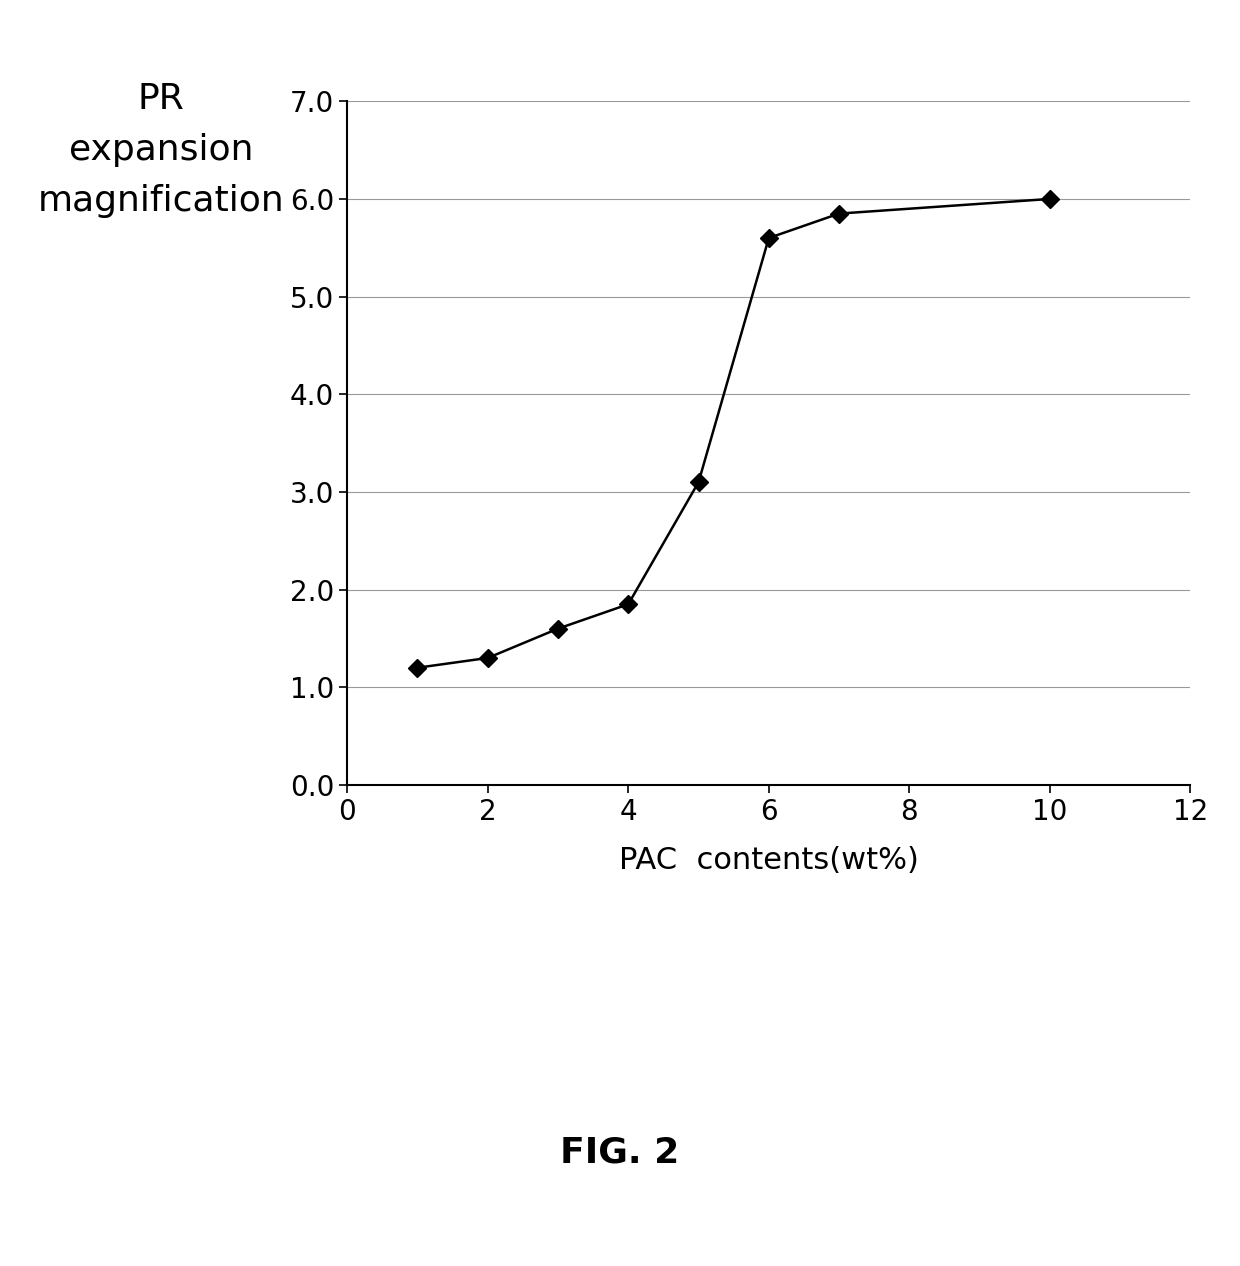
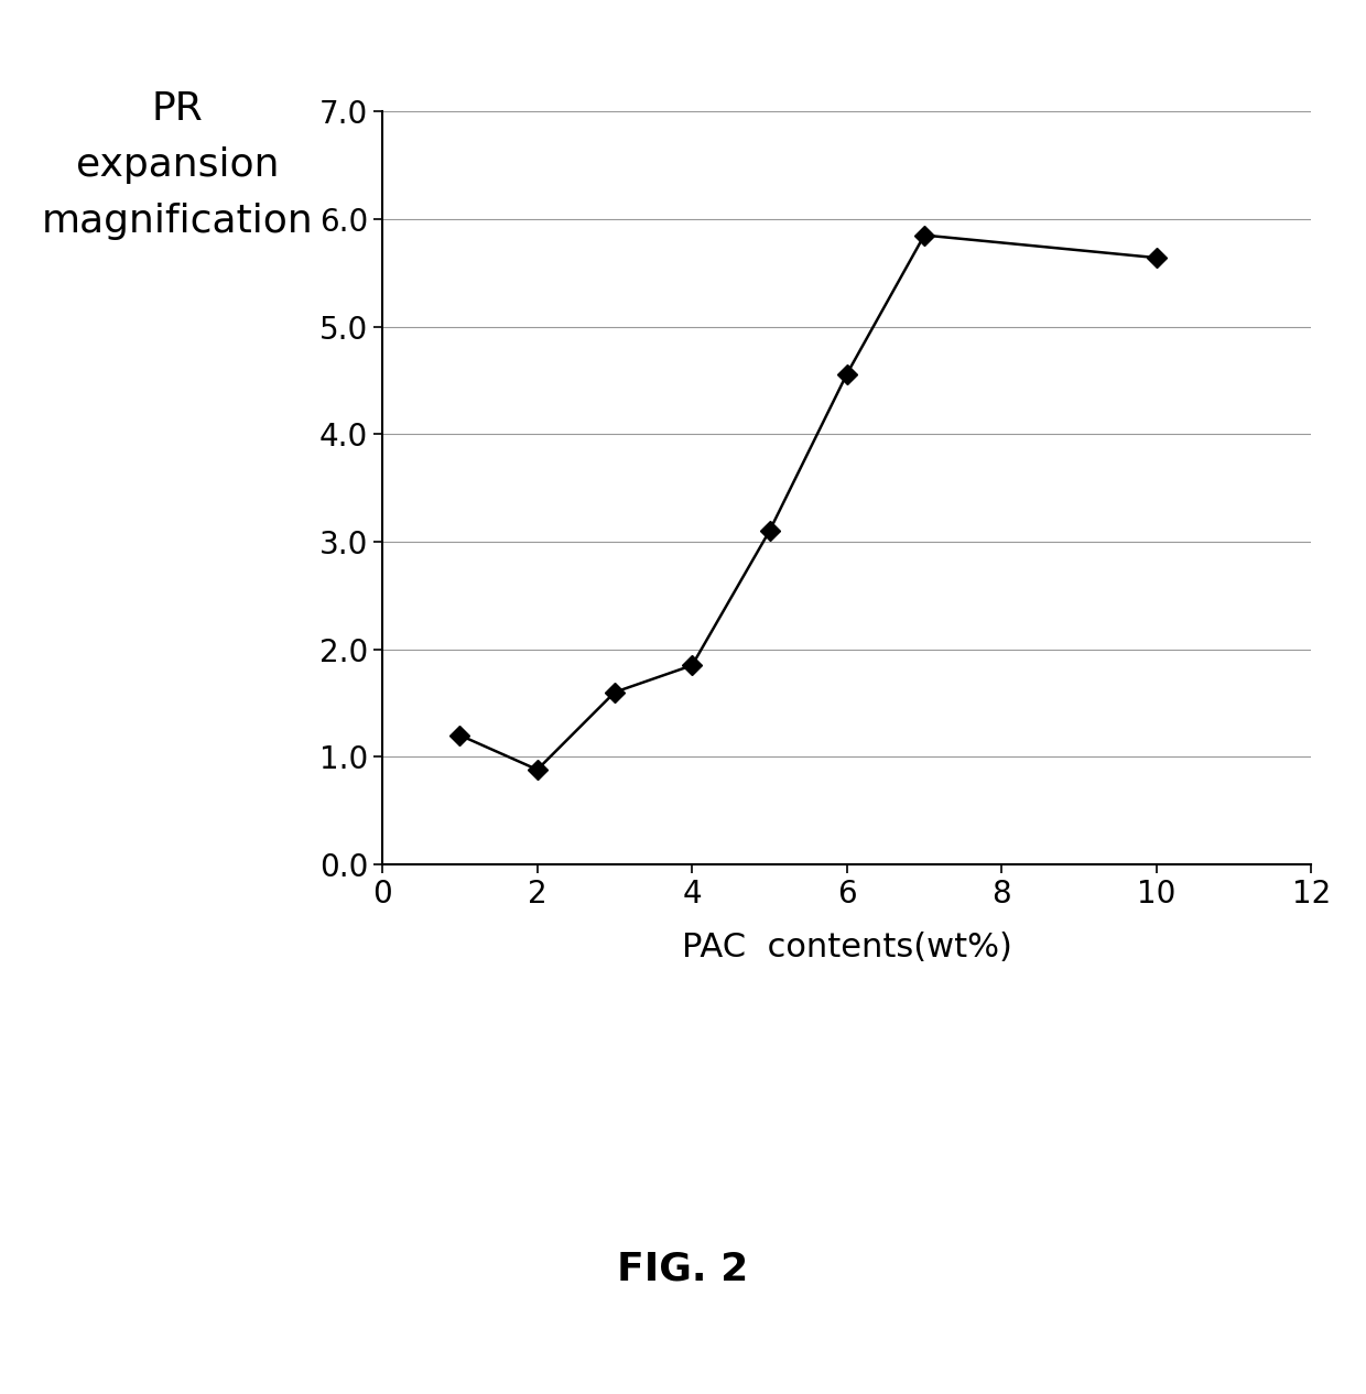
2: 1.30 -> 0.88
6: 5.60 -> 4.56
10: 6.00 -> 5.64
